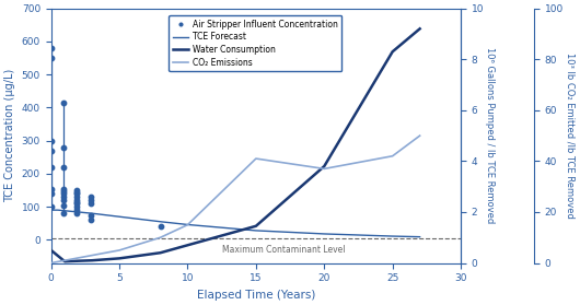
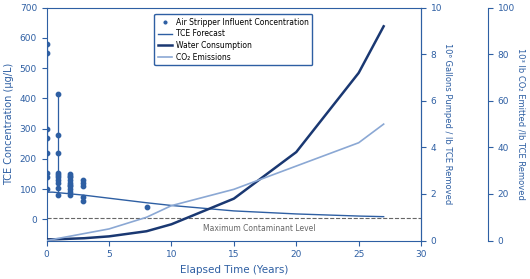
Water Consumption/0: 0.50 -> 0.05
Water Consumption/15: 1.45 -> 1.80
CO₂ Emissions/15: 41 -> 22
CO₂ Emissions/20: 37 -> 32
Water Consumption/25: 8.30 -> 7.20
